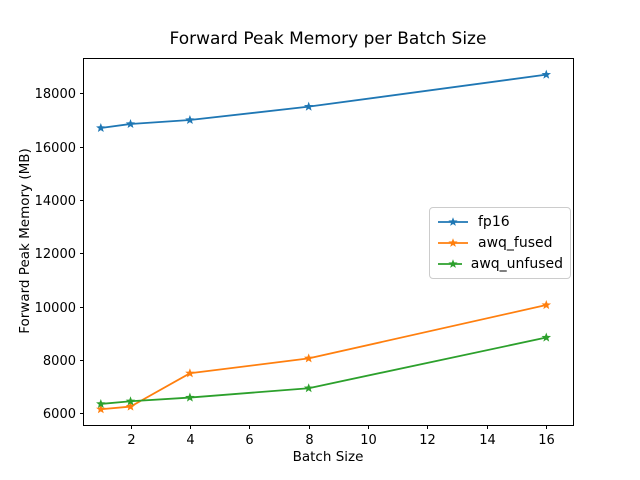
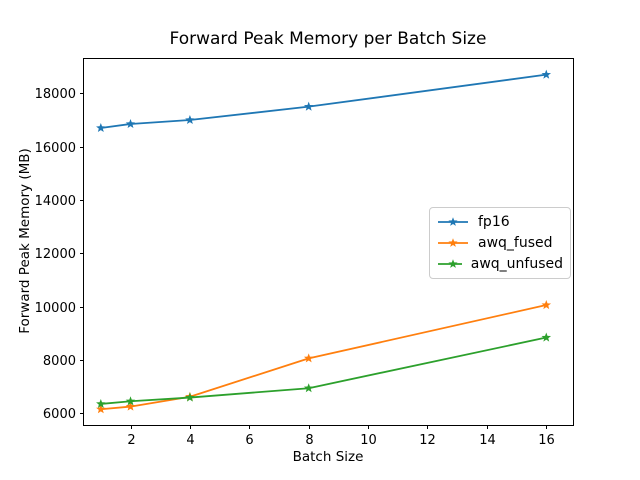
awq_fused/4: 7500 -> 6600
